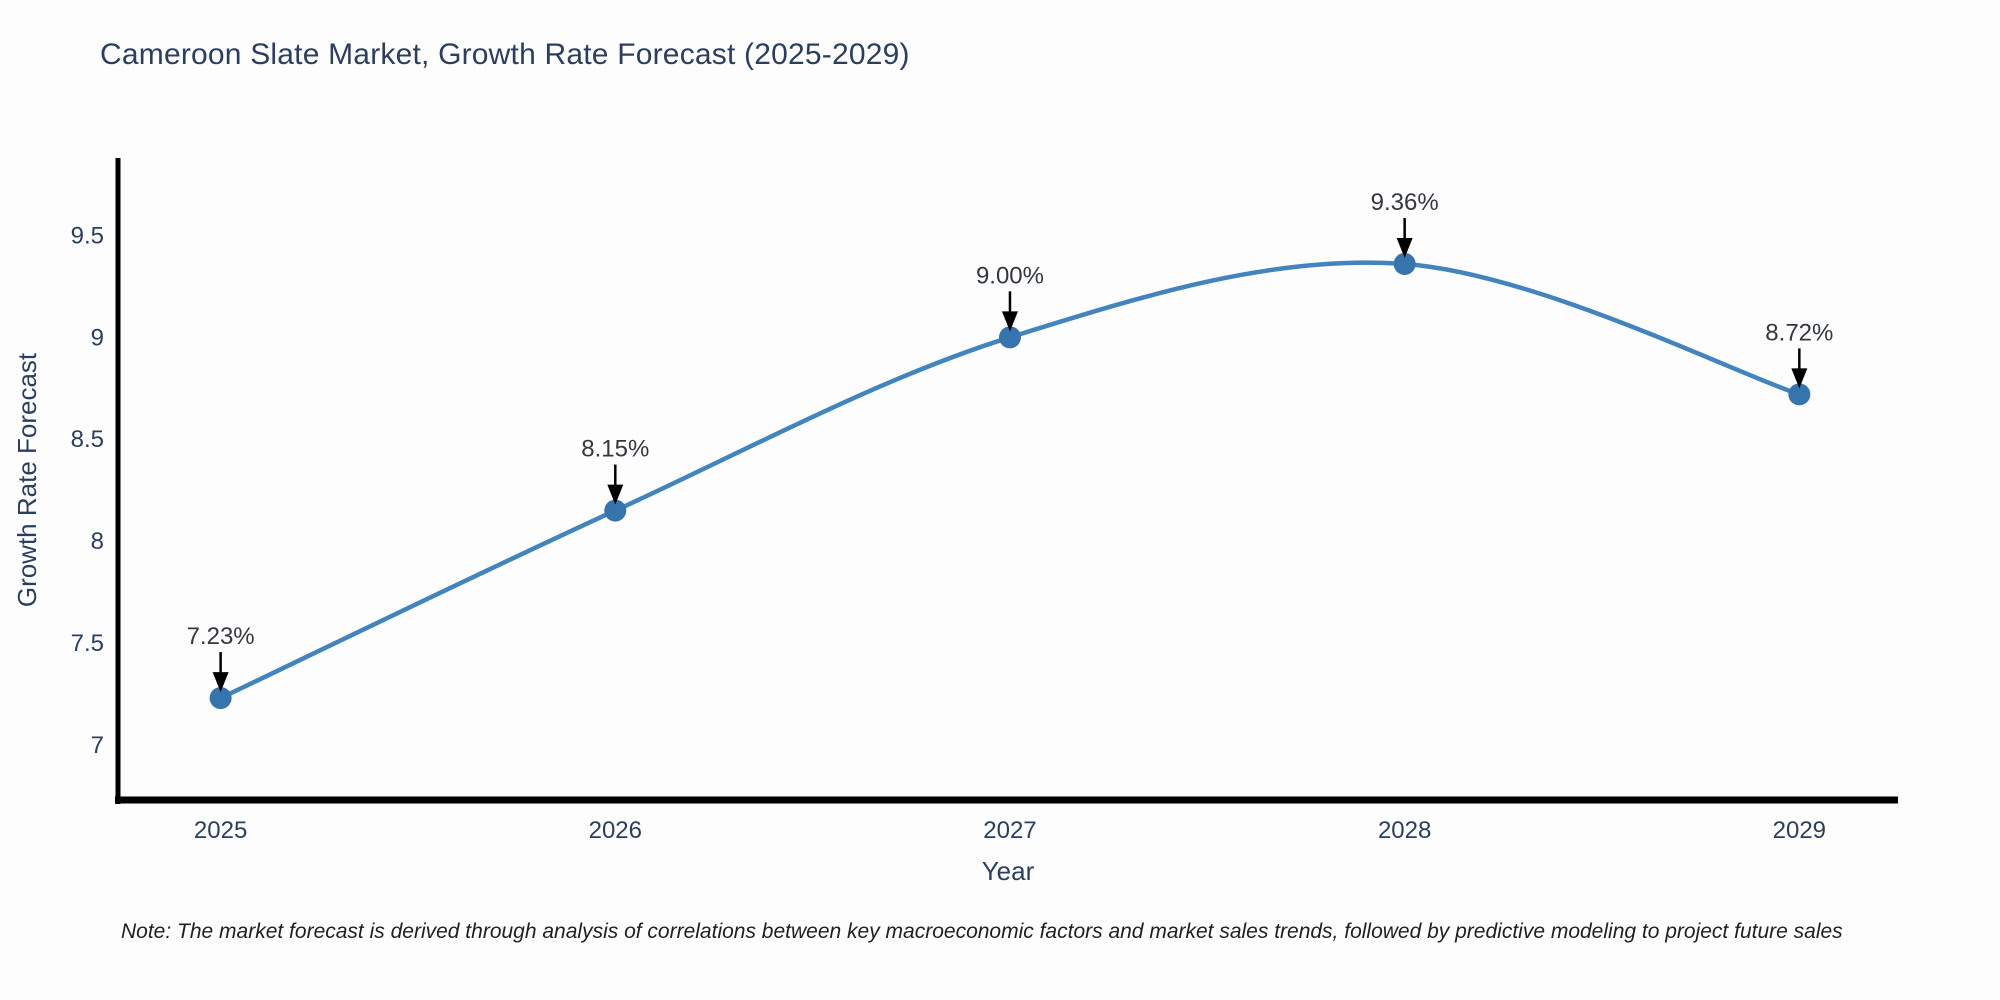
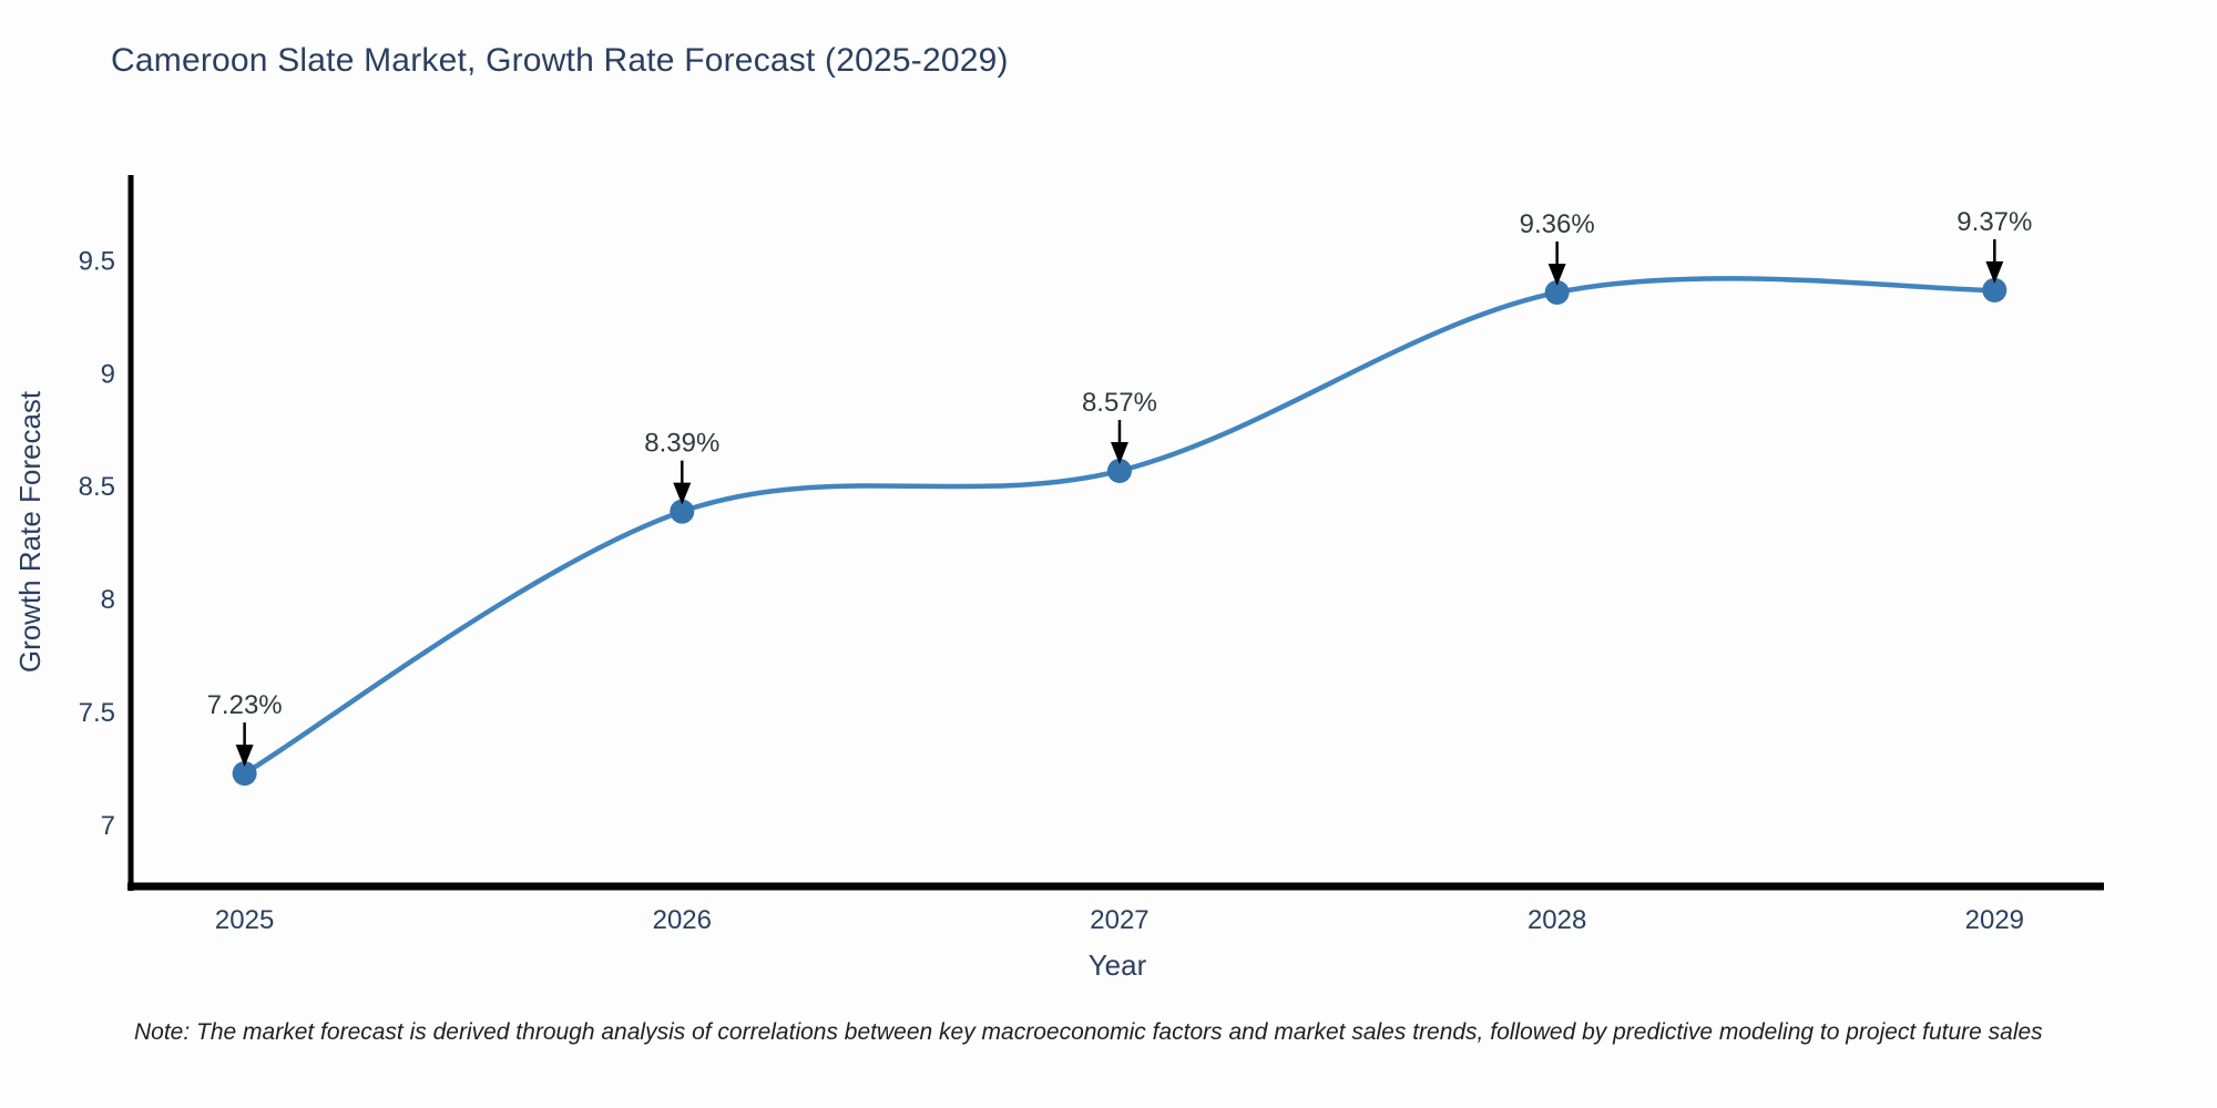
2026: 8.15% -> 8.39%
2027: 9.00% -> 8.57%
2029: 8.72% -> 9.37%
